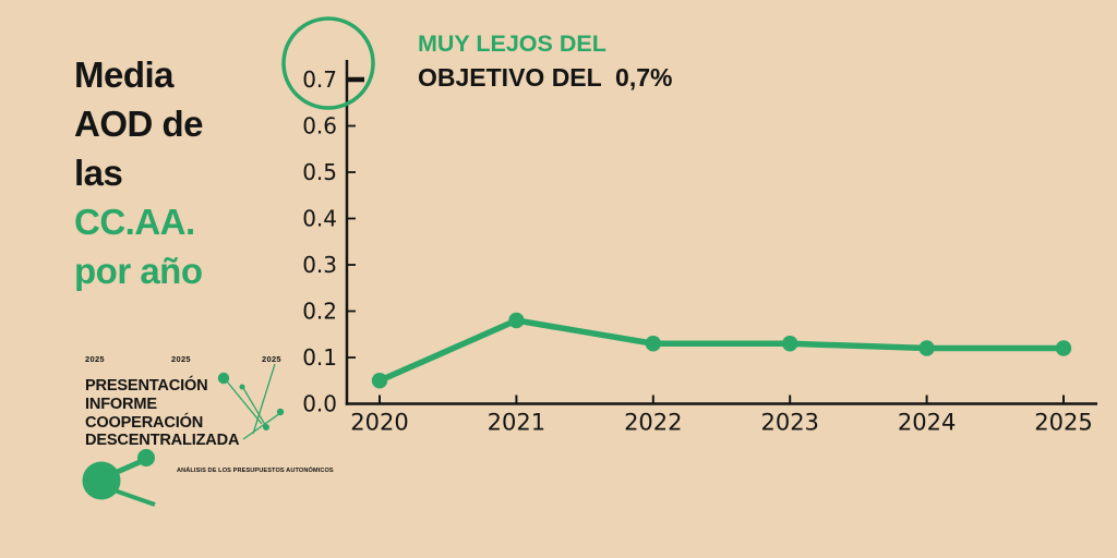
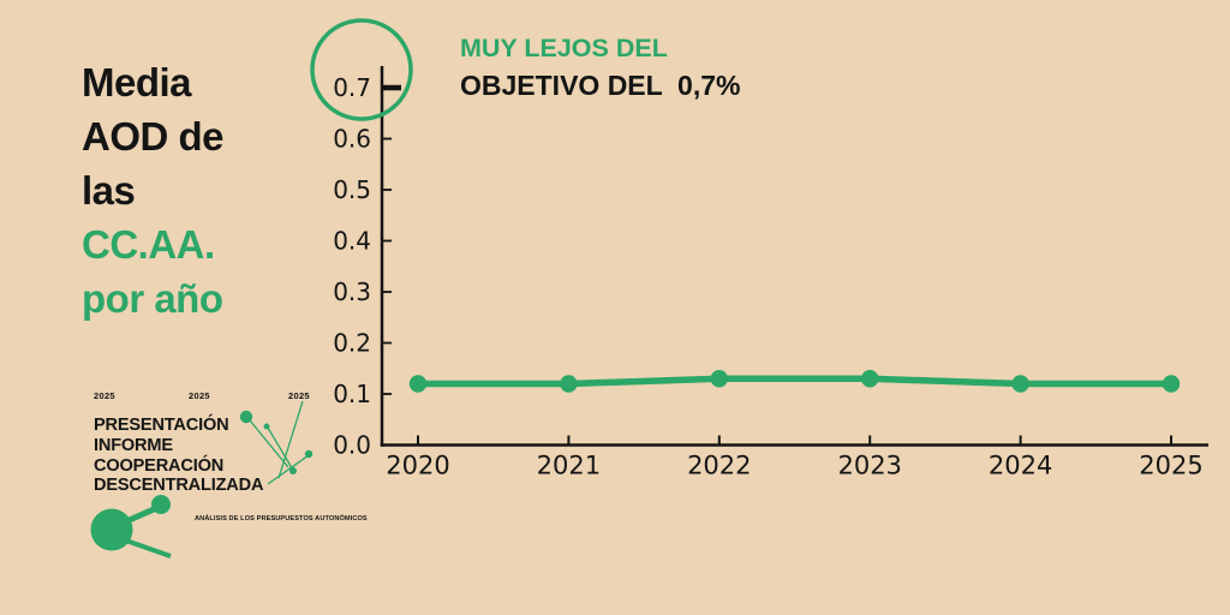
2020: 0.05 -> 0.12
2021: 0.18 -> 0.12
